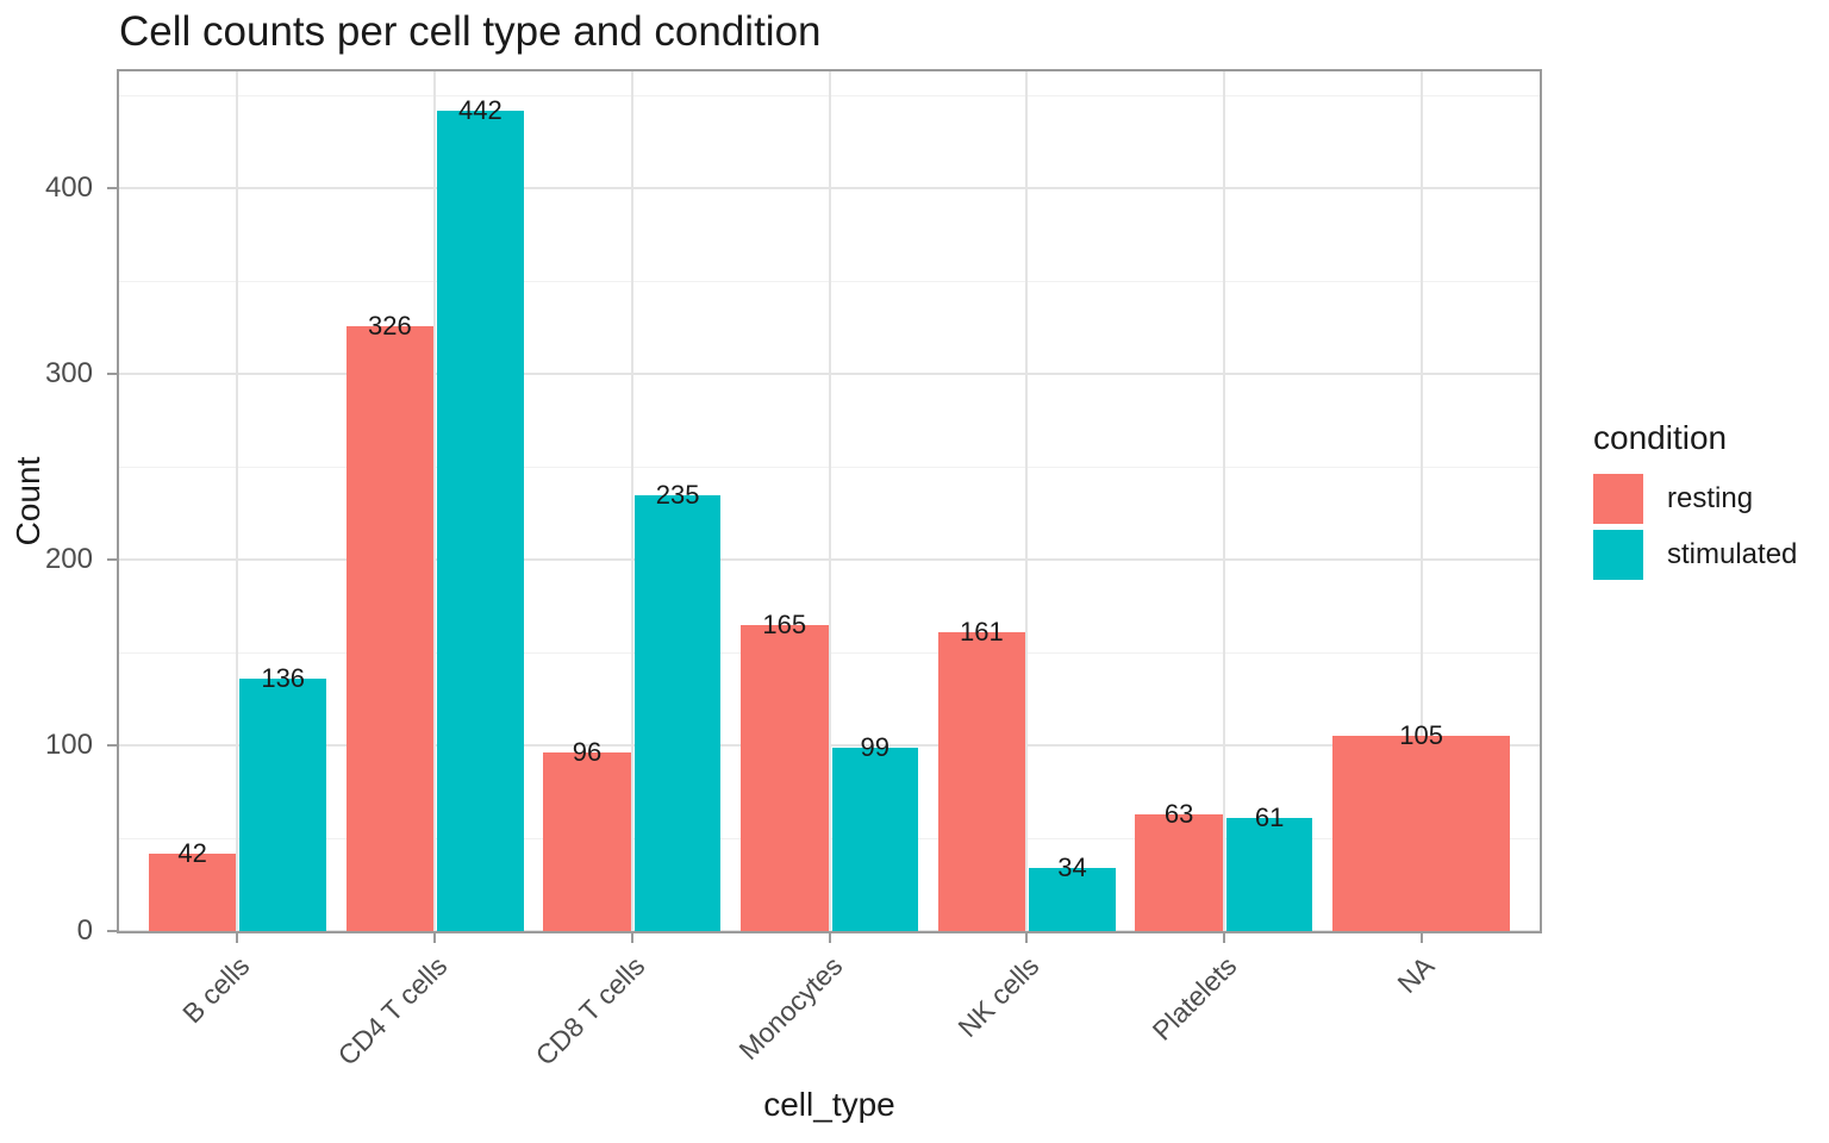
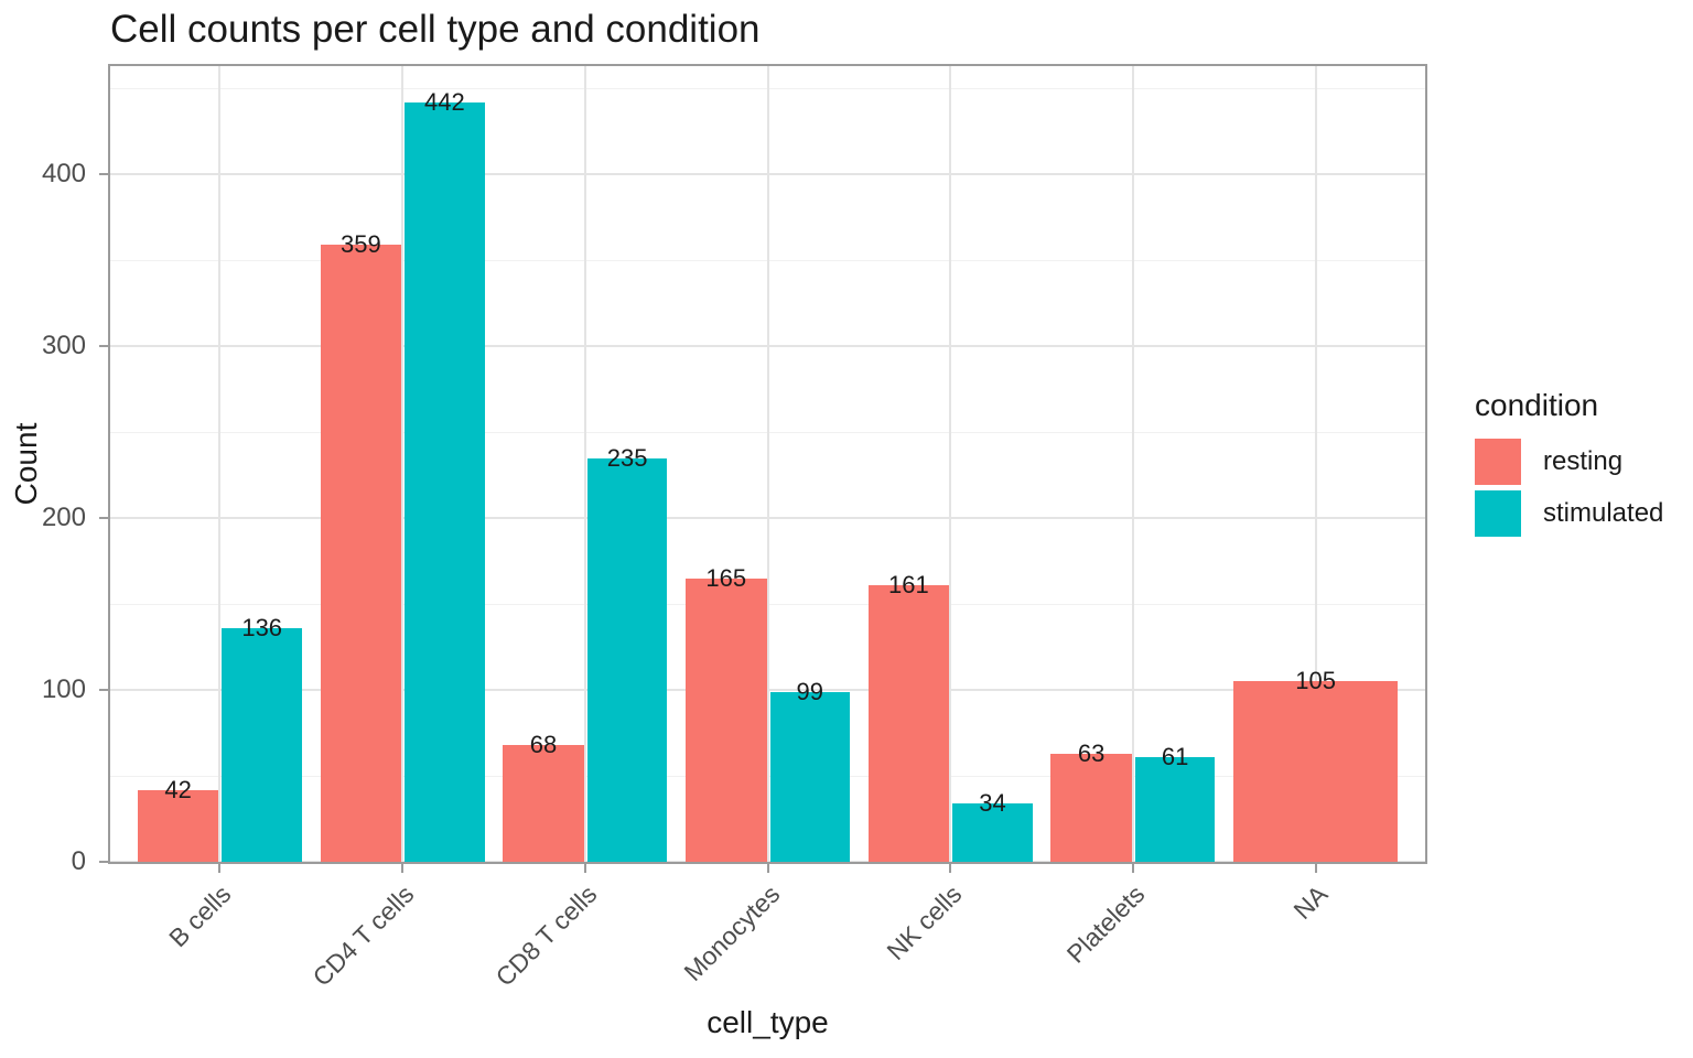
resting/CD4 T cells: 326 -> 359
resting/CD8 T cells: 96 -> 68
